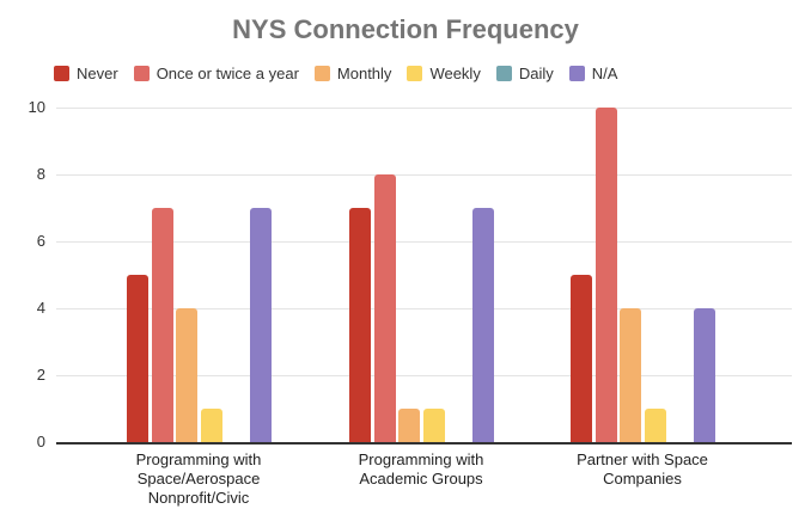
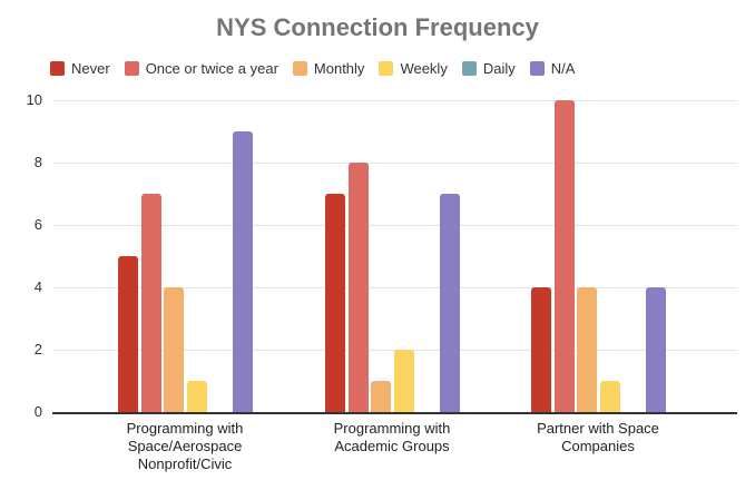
N/A/Programming with Space/Aerospace Nonprofit/Civic: 7 -> 9
Weekly/Programming with Academic Groups: 1 -> 2
Never/Partner with Space Companies: 5 -> 4
